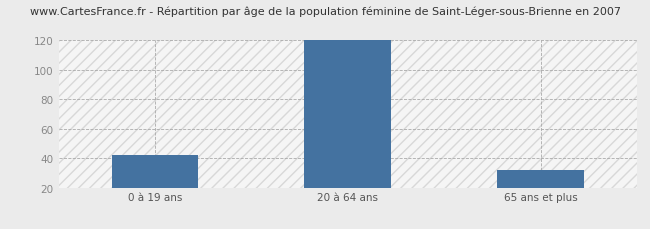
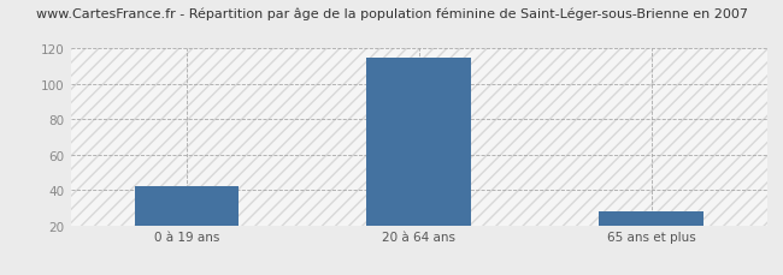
20 à 64 ans: 120 -> 115
65 ans et plus: 32 -> 28
